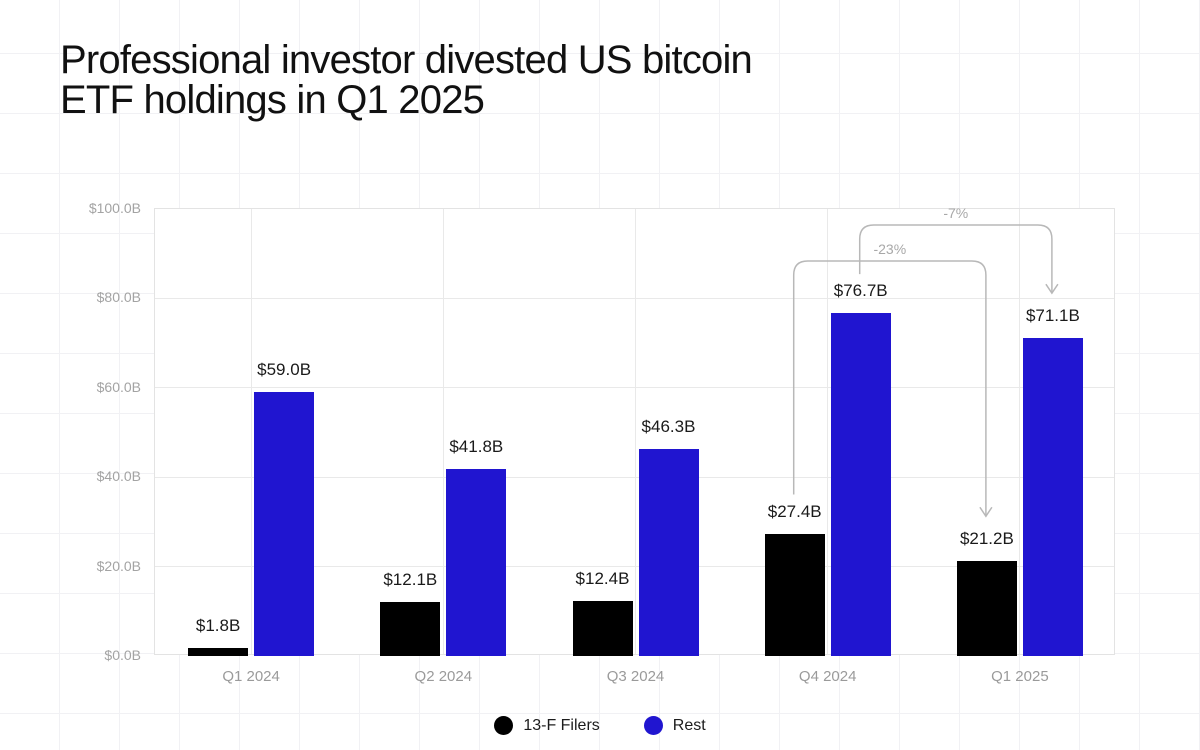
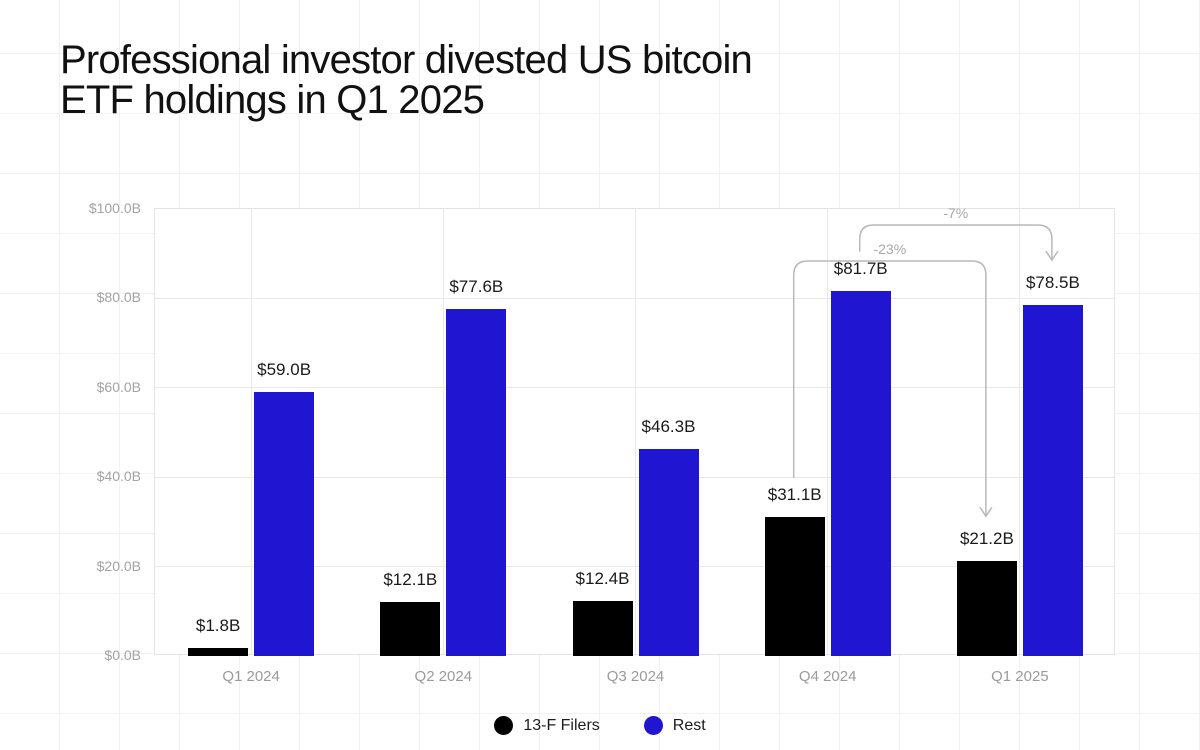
Rest/Q2 2024: $41.8B -> $77.6B
13-F Filers/Q4 2024: $27.4B -> $31.1B
Rest/Q4 2024: $76.7B -> $81.7B
Rest/Q1 2025: $71.1B -> $78.5B
